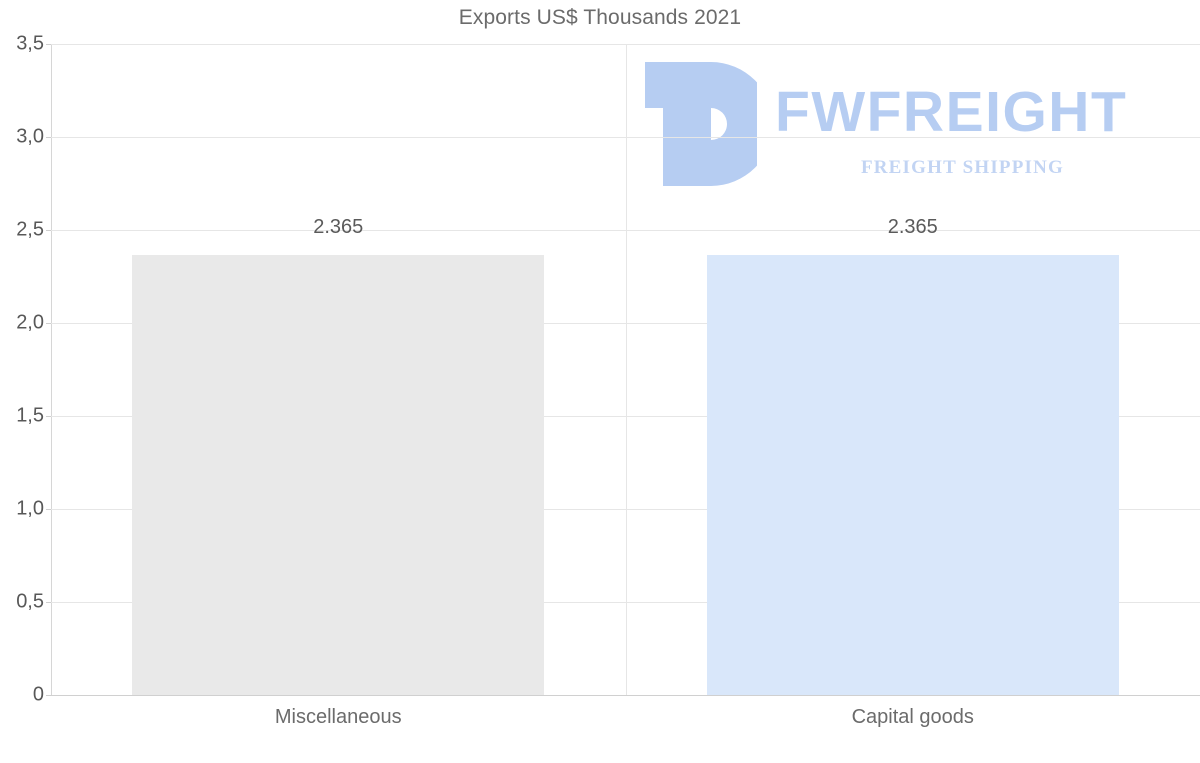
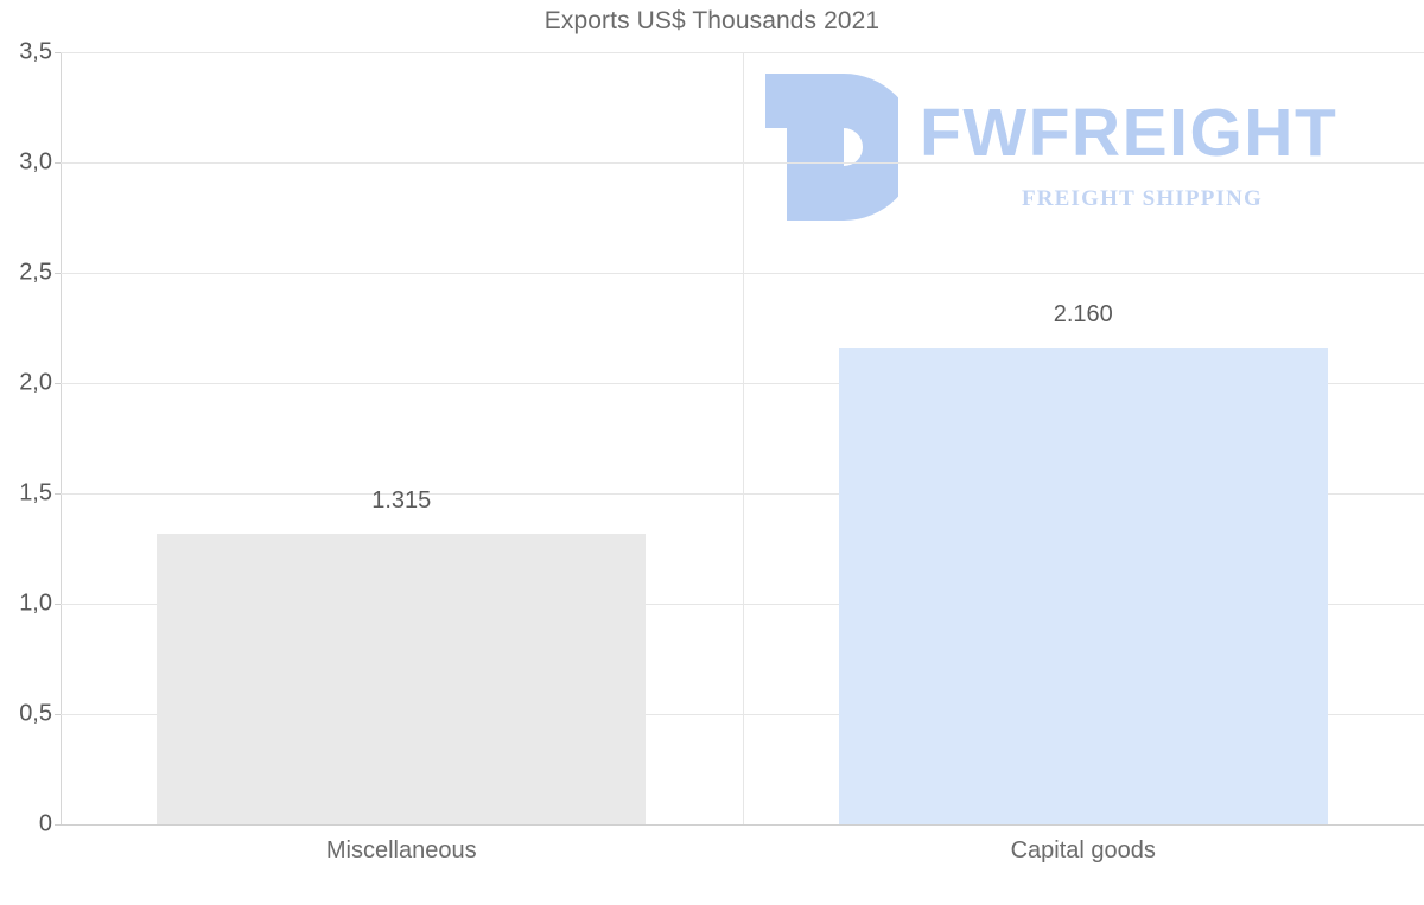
Miscellaneous: 2.365 -> 1.315
Capital goods: 2.365 -> 2.160
